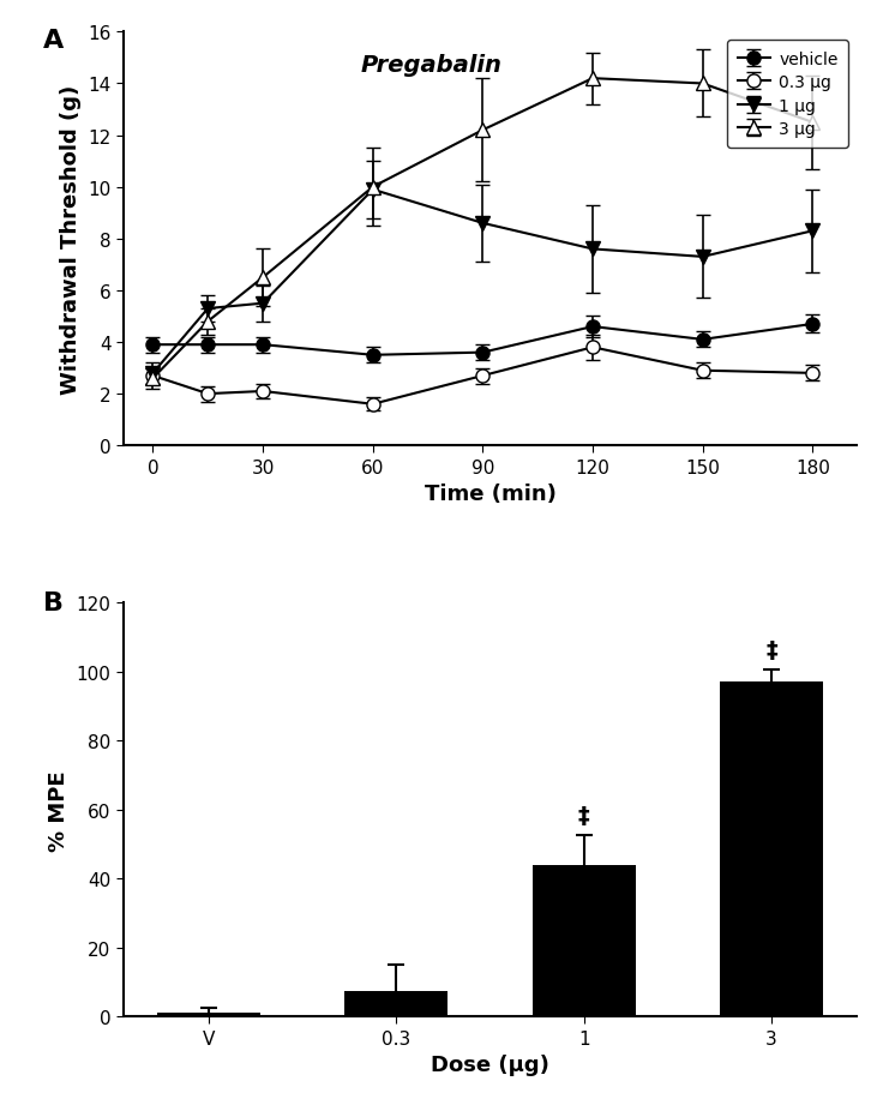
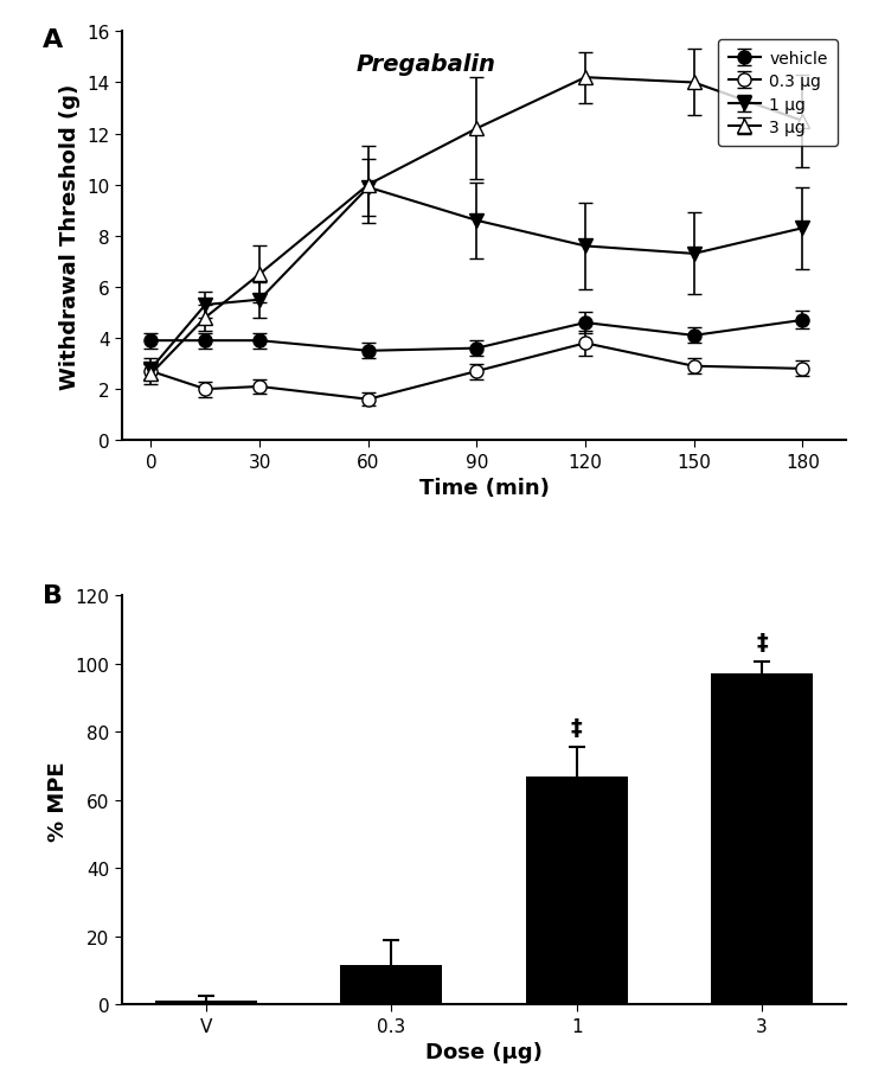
0.3: 7.5 -> 11.5
1: 44.0 -> 67.0
